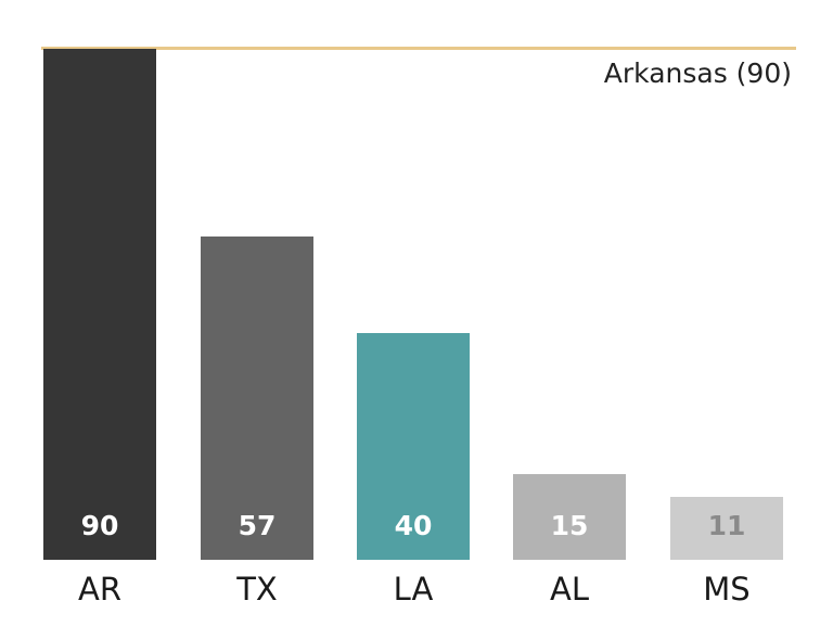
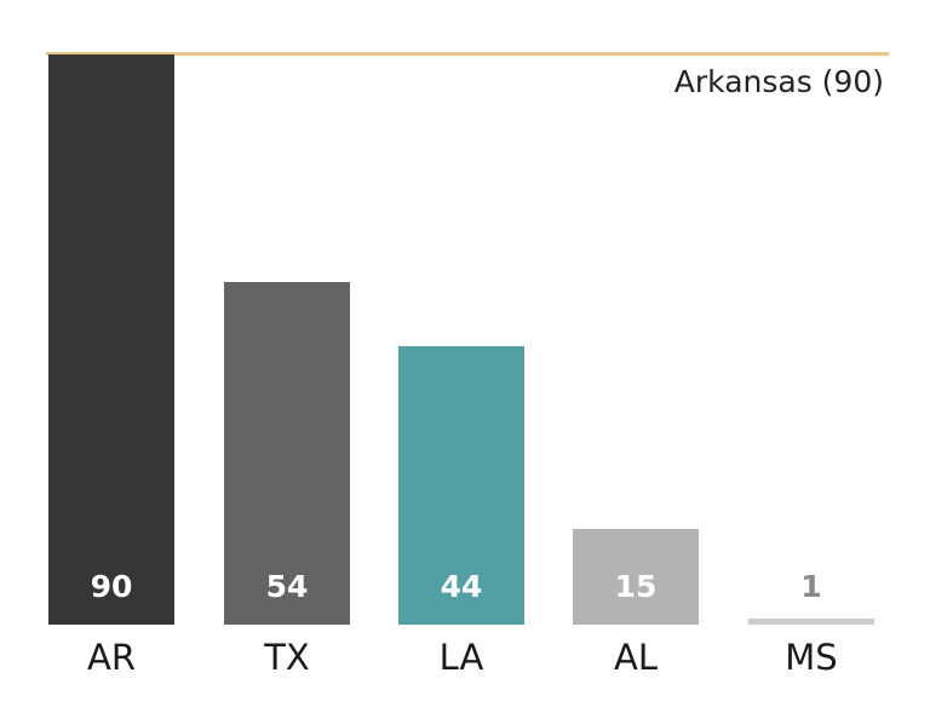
TX: 57 -> 54
LA: 40 -> 44
MS: 11 -> 1
